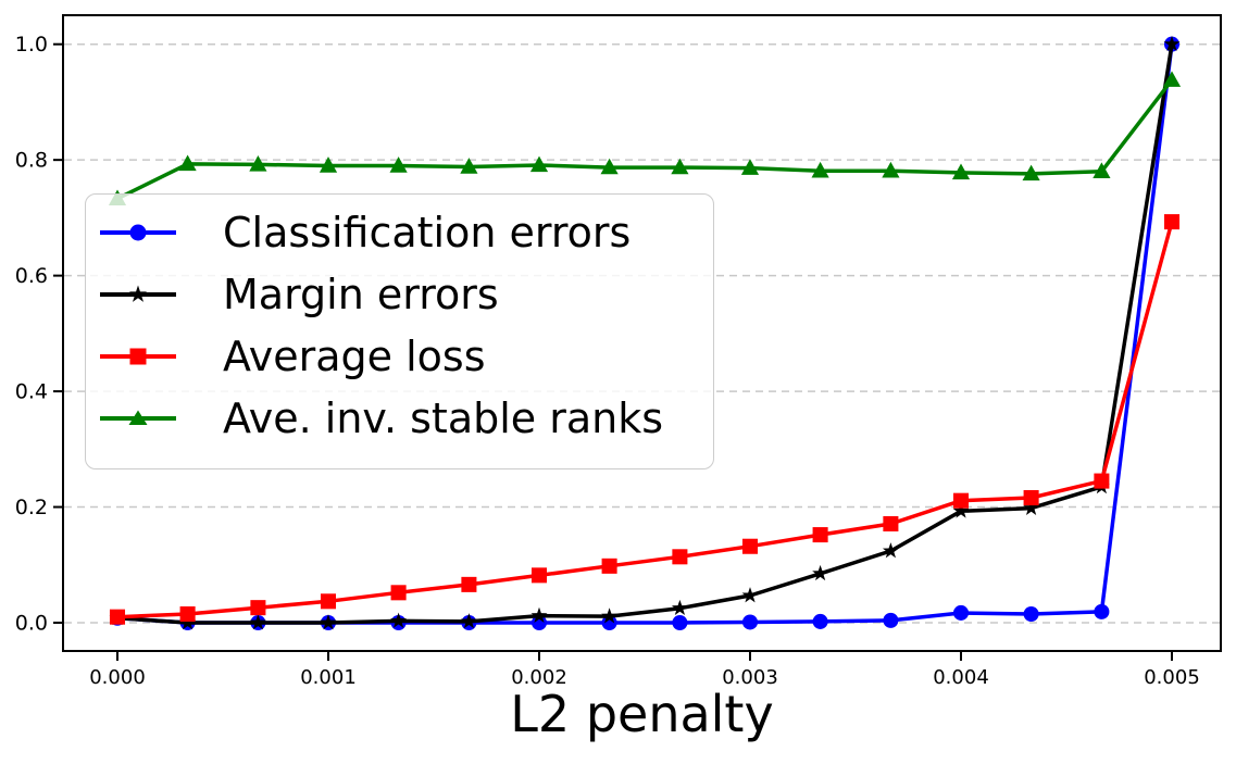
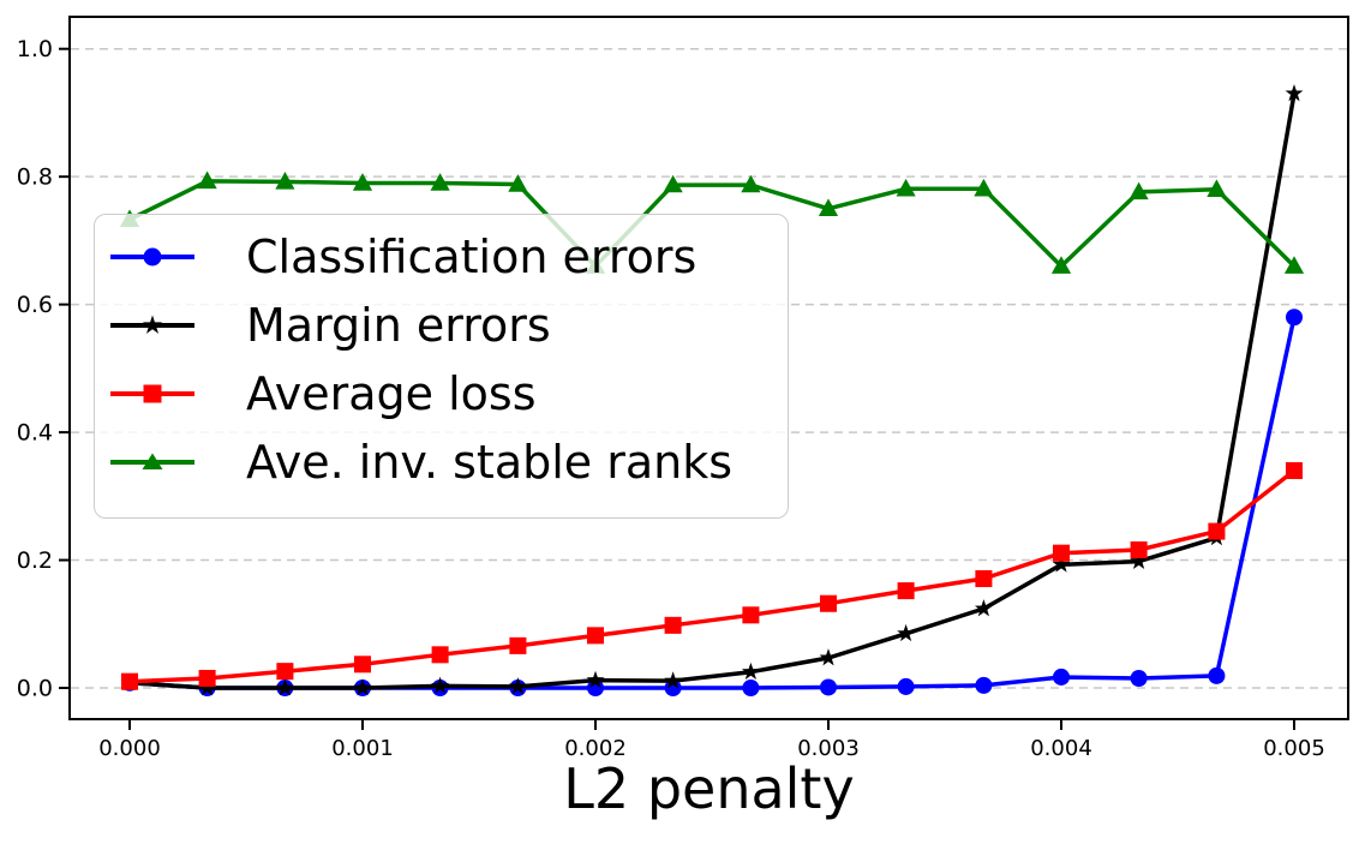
Ave. inv. stable ranks/0.002: 0.79 -> 0.66
Ave. inv. stable ranks/0.003: 0.79 -> 0.75
Ave. inv. stable ranks/0.004: 0.78 -> 0.66
Classification errors/0.005: 1.00 -> 0.58
Margin errors/0.005: 1.00 -> 0.93
Average loss/0.005: 0.69 -> 0.34
Ave. inv. stable ranks/0.005: 0.94 -> 0.66
